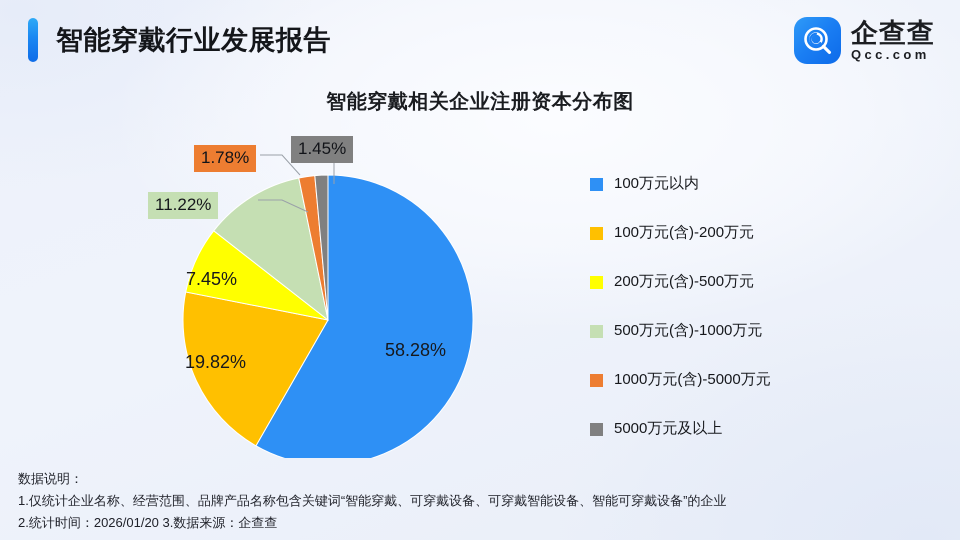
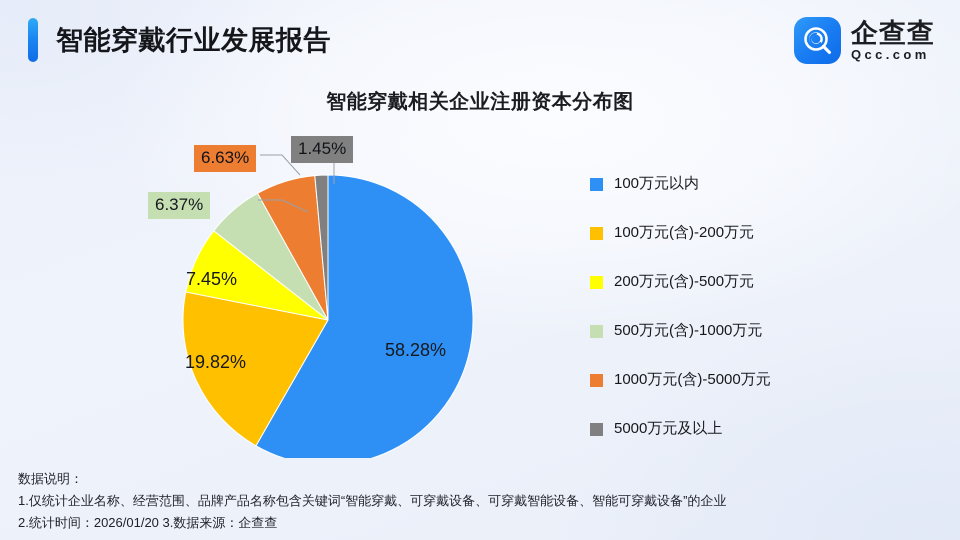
500万元(含)-1000万元: 11.22% -> 6.37%
1000万元(含)-5000万元: 1.78% -> 6.63%
